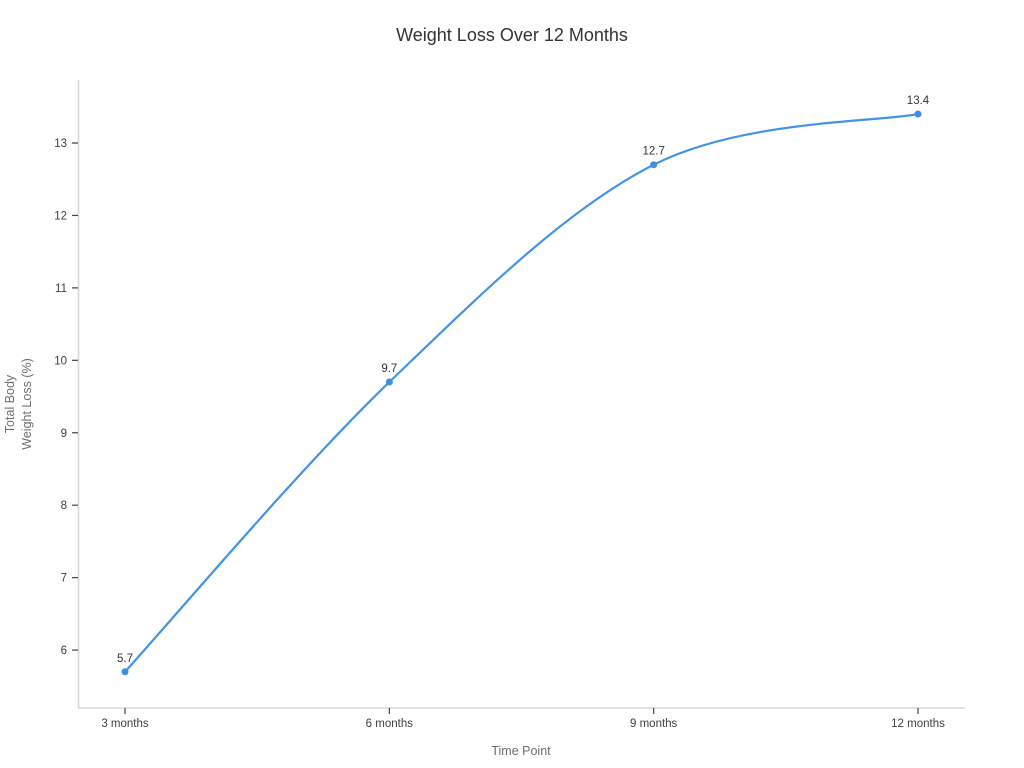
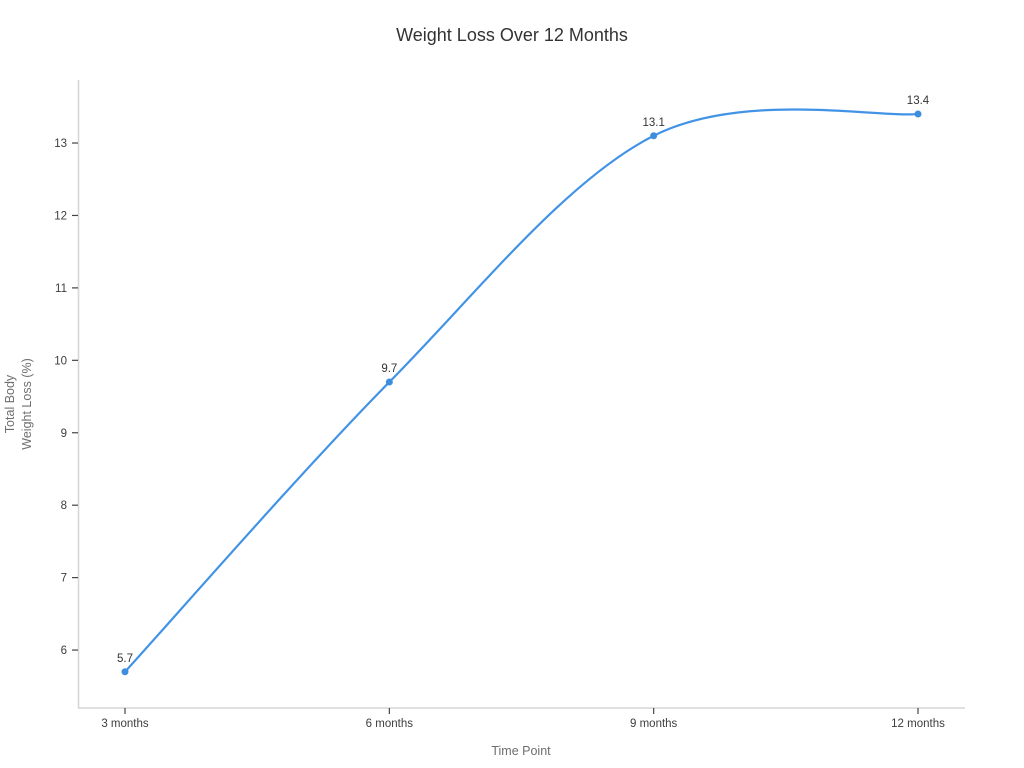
9 months: 12.7 -> 13.1
